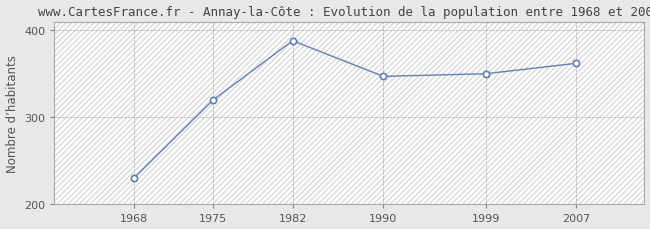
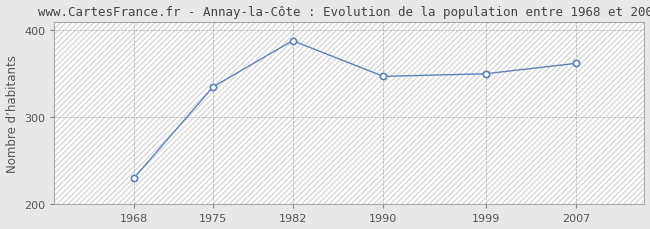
1975: 320 -> 335
